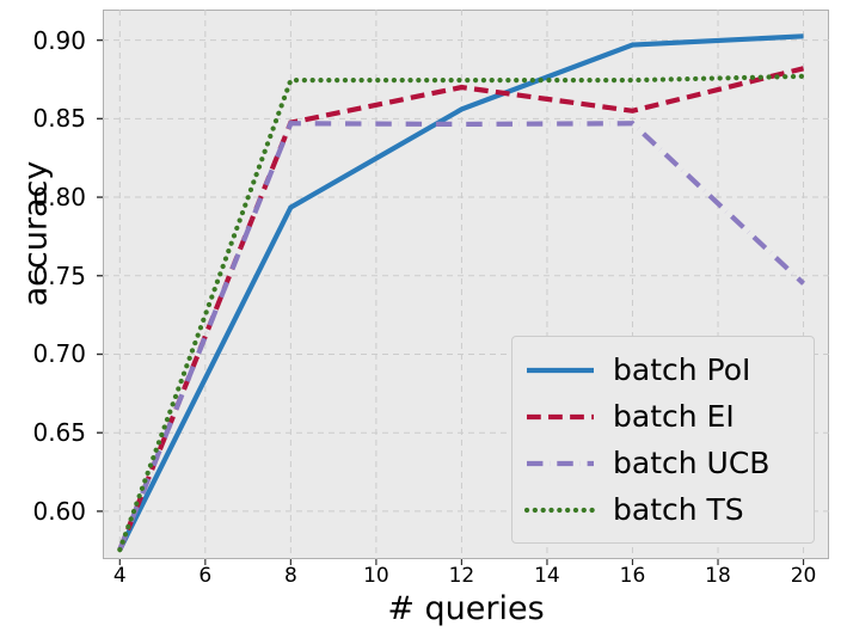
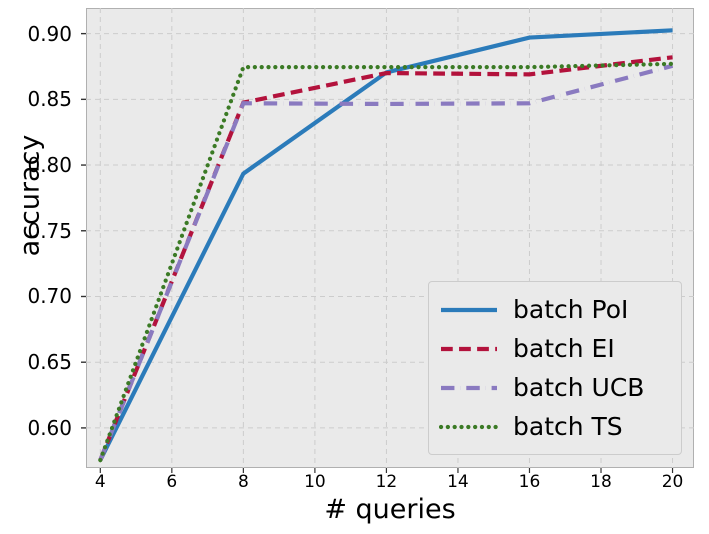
batch PoI/12: 0.856 -> 0.871
batch EI/16: 0.855 -> 0.869
batch UCB/20: 0.745 -> 0.875
